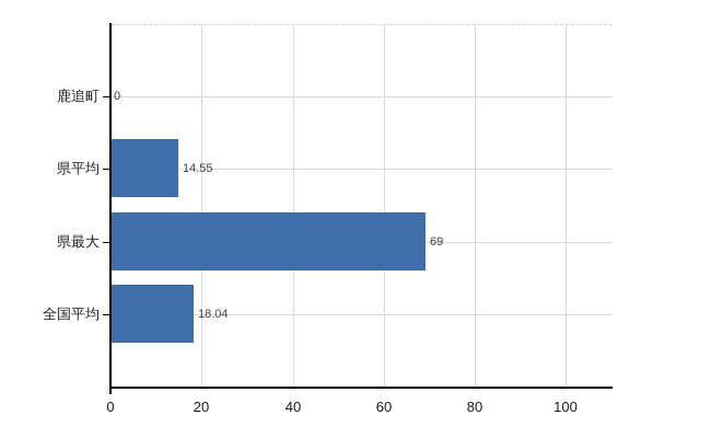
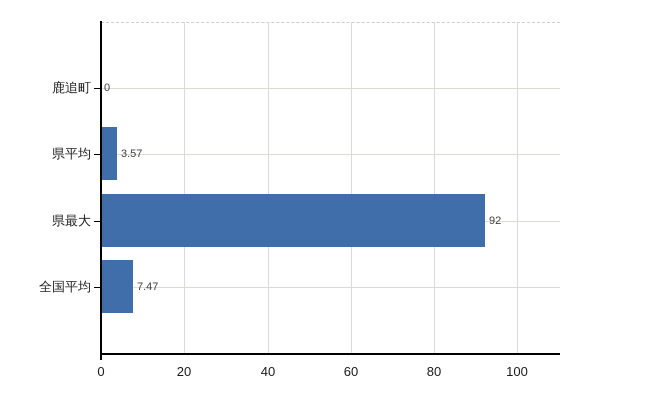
県平均: 14.55 -> 3.57
県最大: 69 -> 92
全国平均: 18.04 -> 7.47
